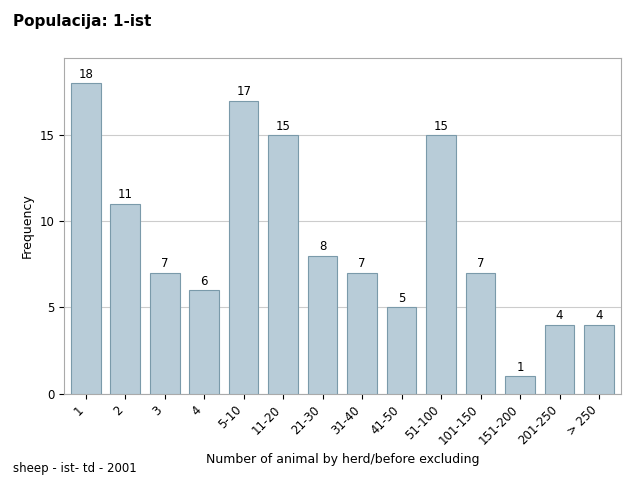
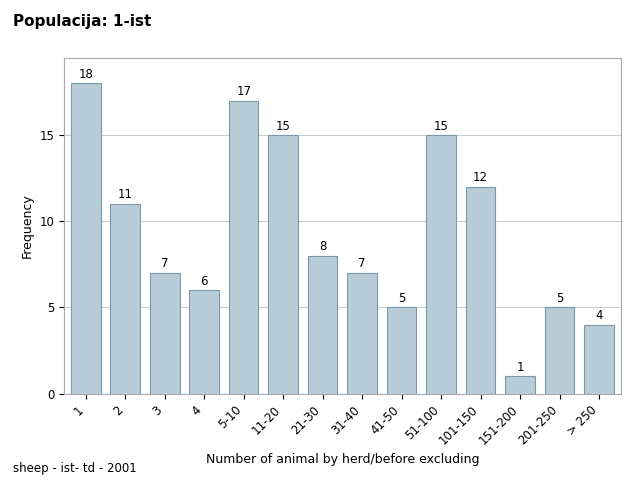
101-150: 7 -> 12
201-250: 4 -> 5
